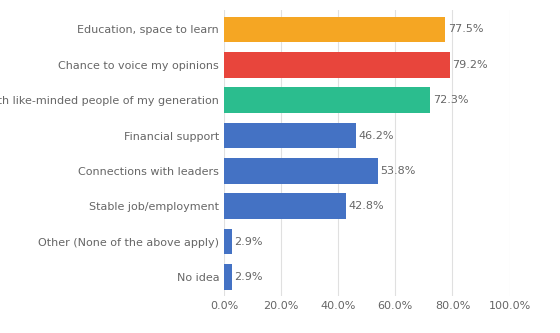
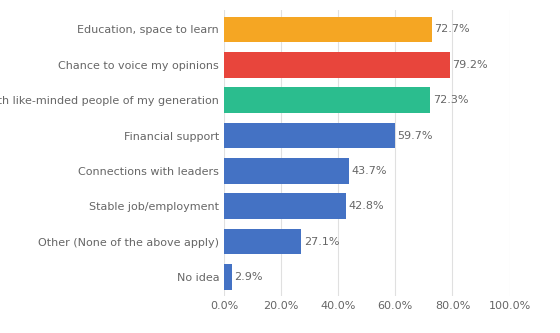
Education, space to learn: 77.5% -> 72.7%
Financial support: 46.2% -> 59.7%
Connections with leaders: 53.8% -> 43.7%
Other (None of the above apply): 2.9% -> 27.1%
